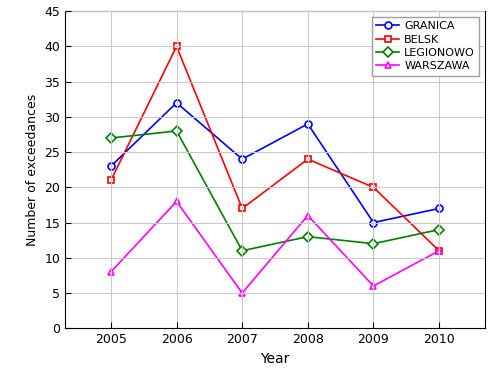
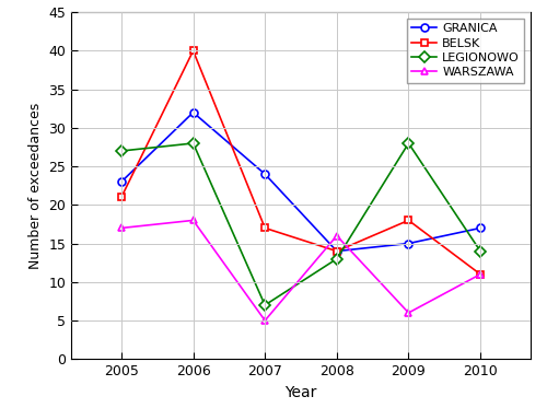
WARSZAWA/2005: 8 -> 17
LEGIONOWO/2007: 11 -> 7
GRANICA/2008: 29 -> 14
BELSK/2008: 24 -> 14
BELSK/2009: 20 -> 18
LEGIONOWO/2009: 12 -> 28
